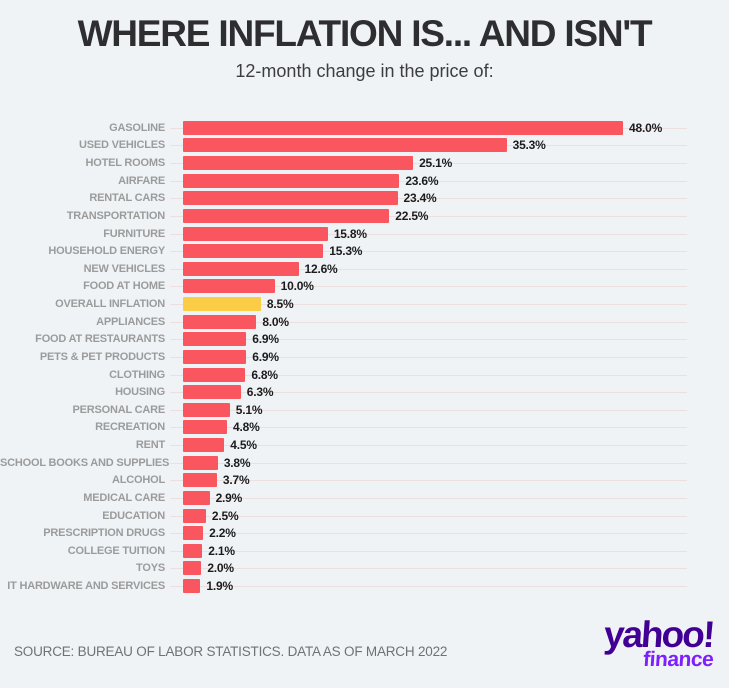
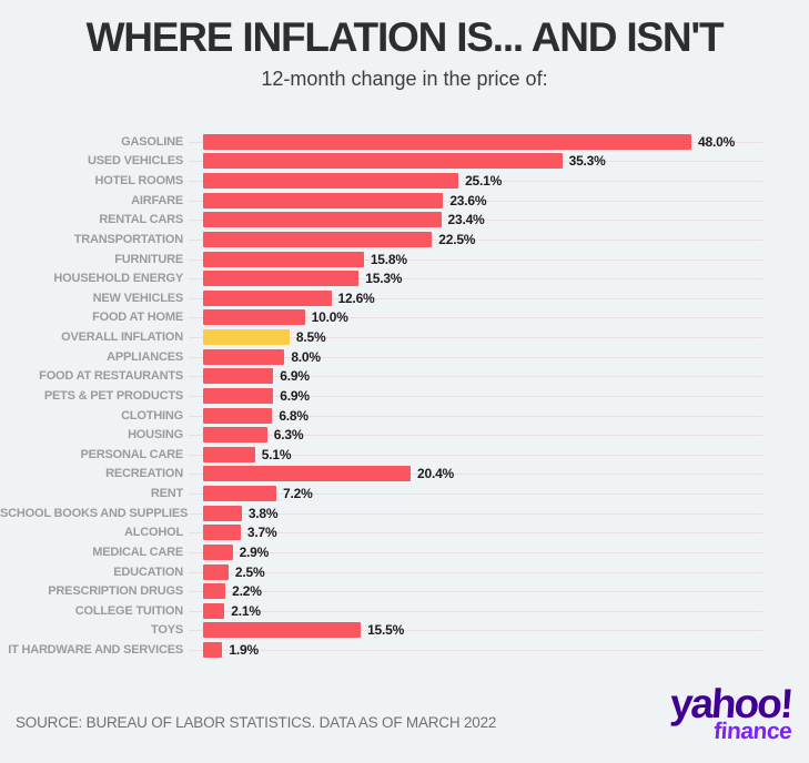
RECREATION: 4.8% -> 20.4%
RENT: 4.5% -> 7.2%
TOYS: 2.0% -> 15.5%
